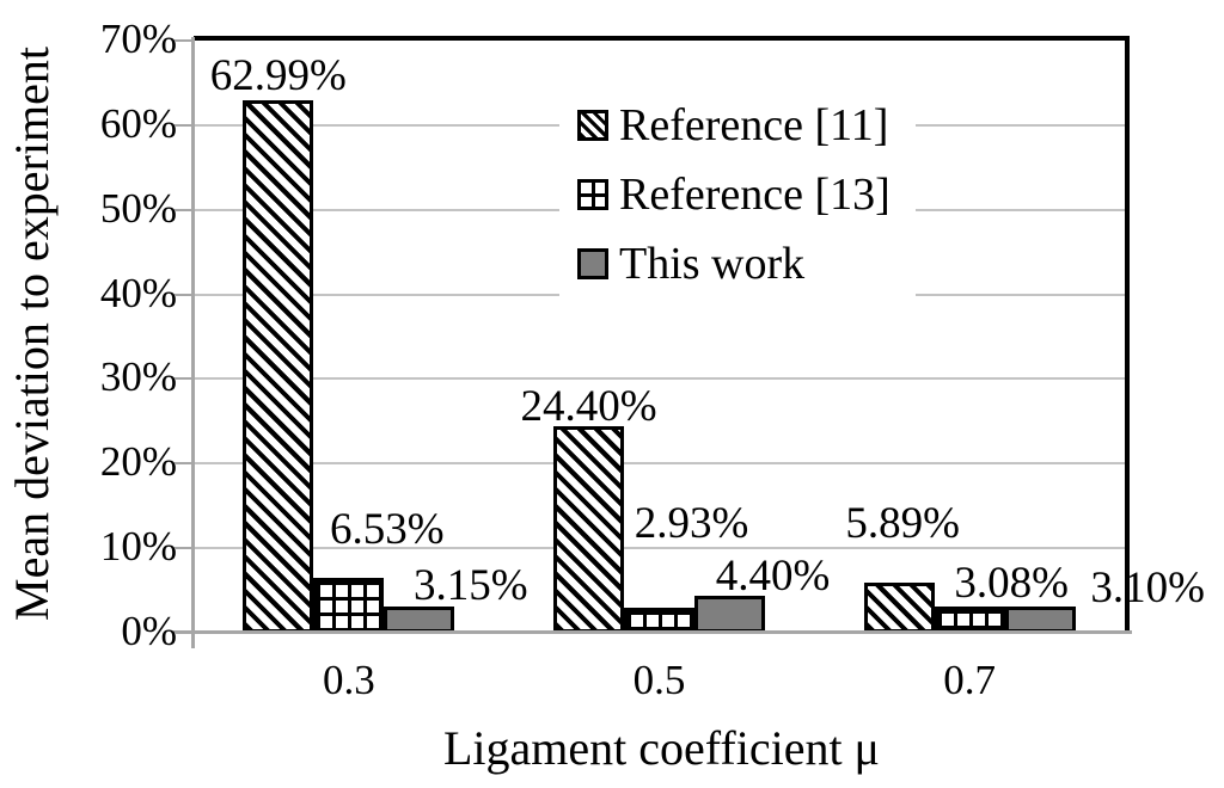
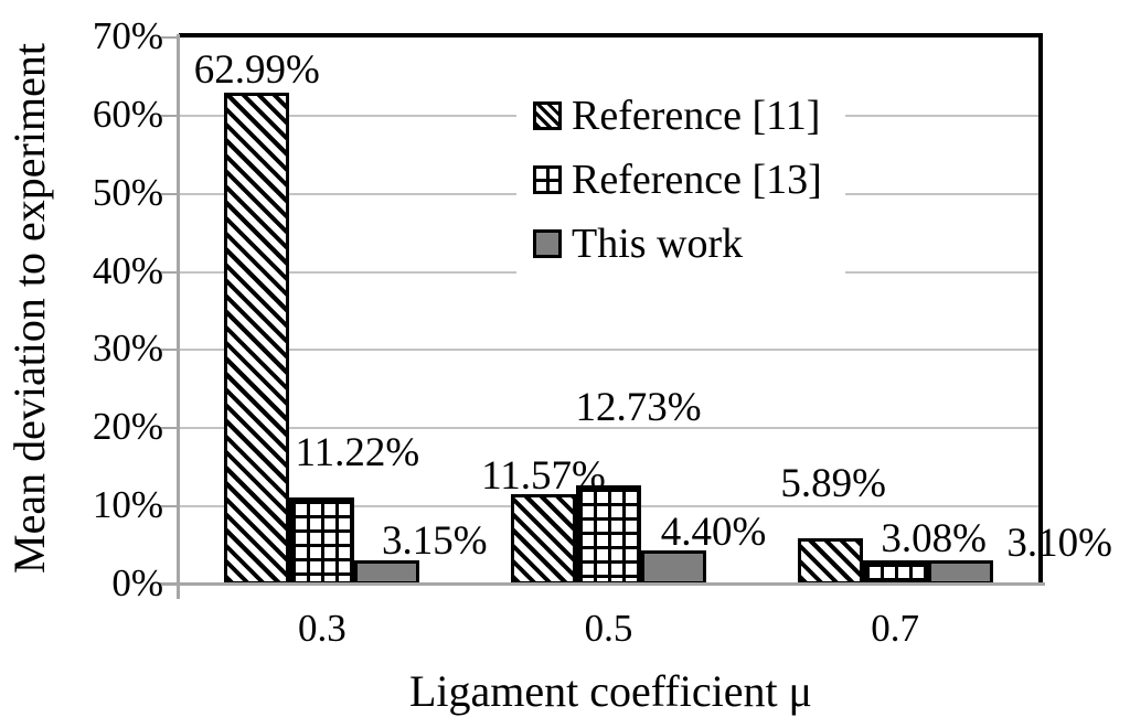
Reference [13]/0.3: 6.53% -> 11.22%
Reference [11]/0.5: 24.40% -> 11.57%
Reference [13]/0.5: 2.93% -> 12.73%
